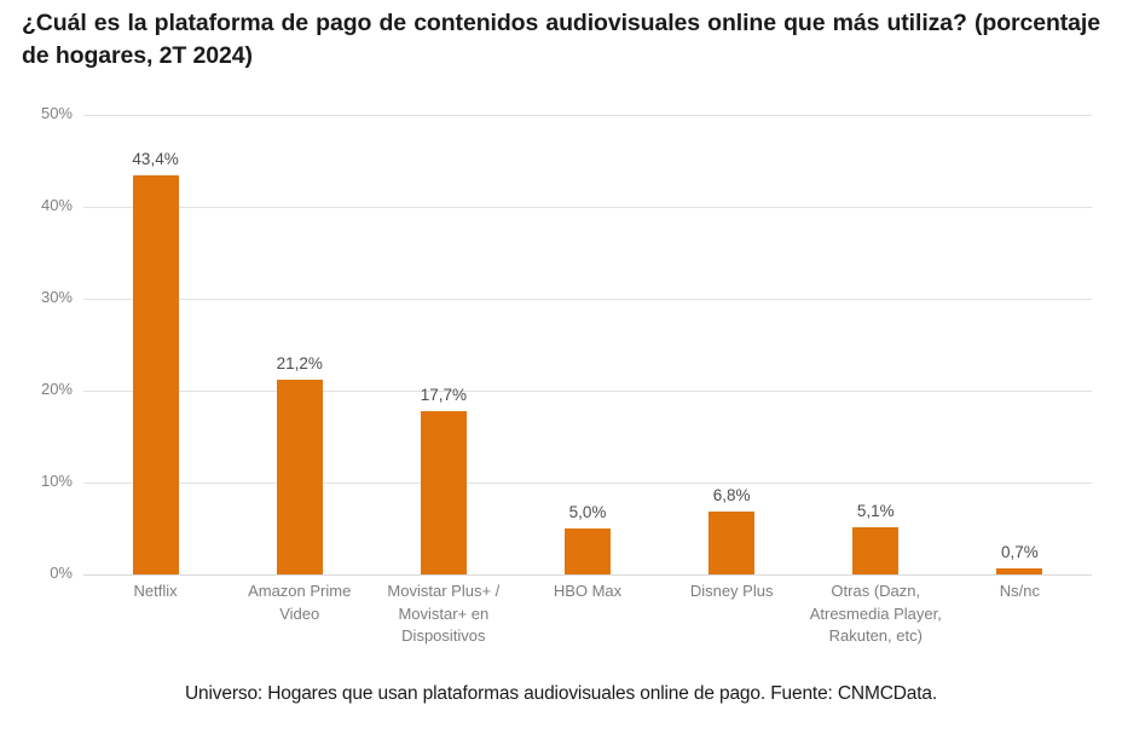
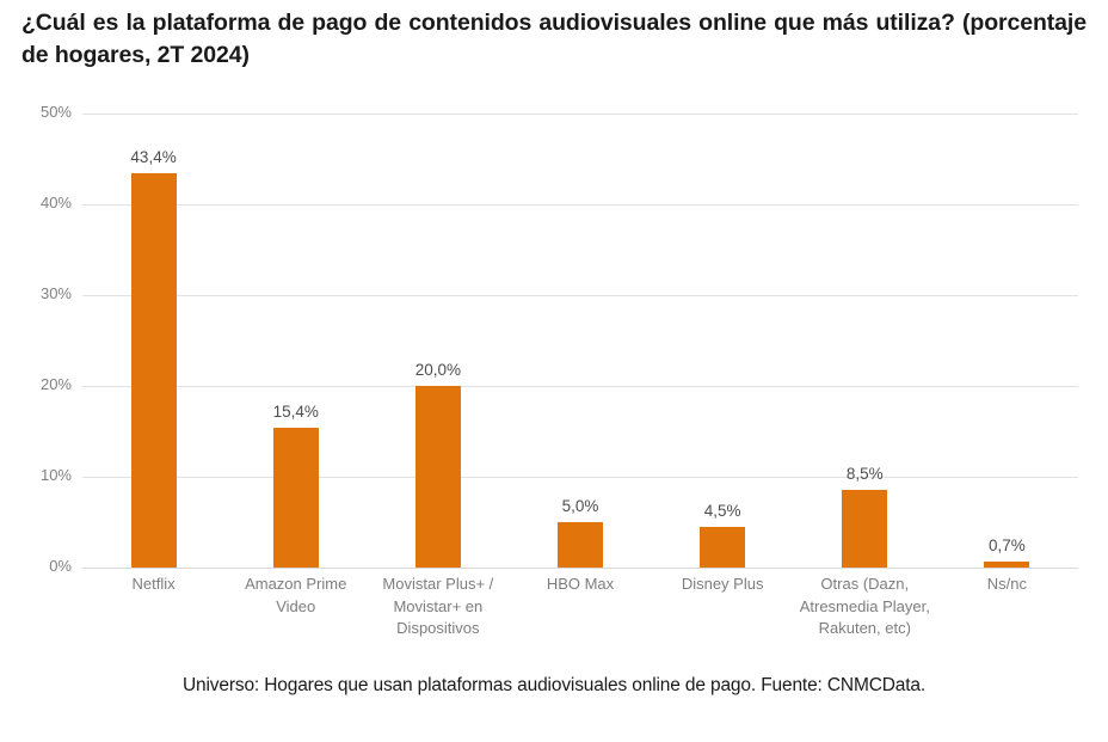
Amazon Prime Video: 21,2% -> 15,4%
Movistar Plus+ / Movistar+ en Dispositivos: 17,7% -> 20,0%
Disney Plus: 6,8% -> 4,5%
Otras (Dazn, Atresmedia Player, Rakuten, etc): 5,1% -> 8,5%
